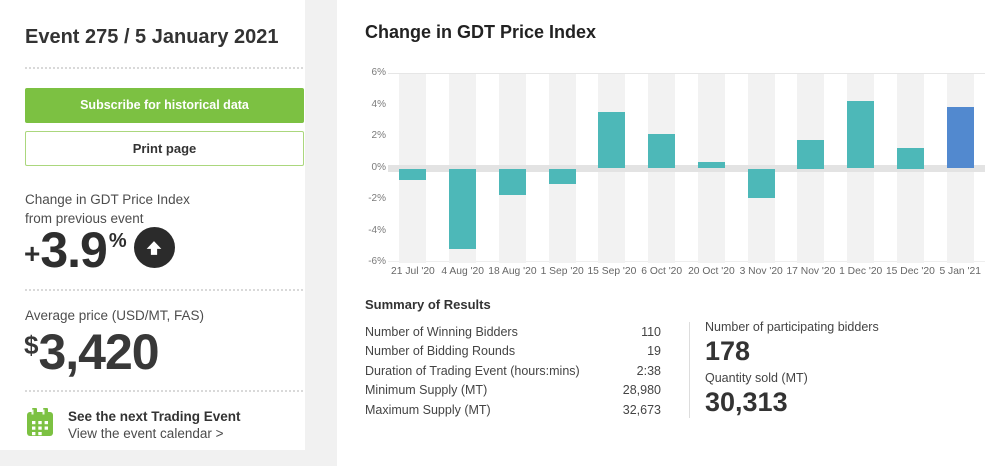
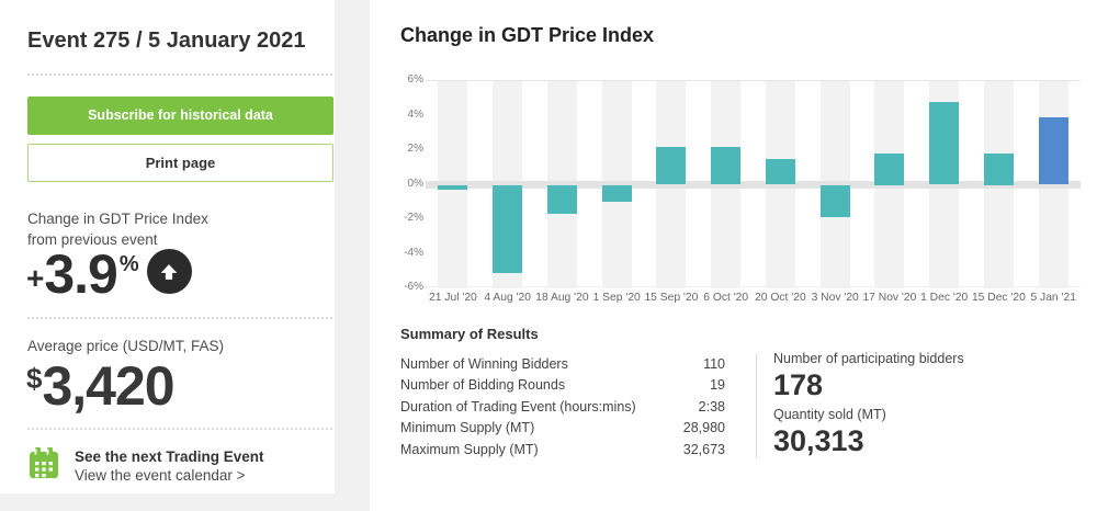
21 Jul '20: -0.7% -> -0.3%
15 Sep '20: 3.6% -> 2.2%
20 Oct '20: 0.4% -> 1.5%
1 Dec '20: 4.3% -> 4.8%
15 Dec '20: 1.3% -> 1.8%
